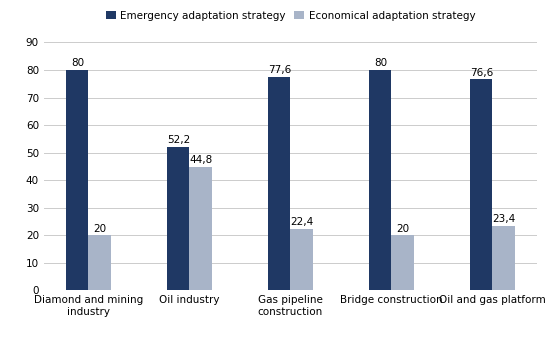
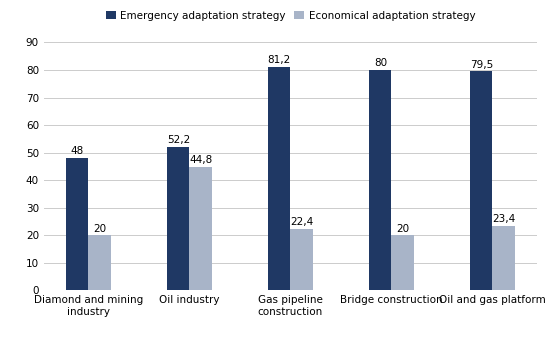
Emergency adaptation strategy/Diamond and mining industry: 80 -> 48
Emergency adaptation strategy/Gas pipeline construction: 77,6 -> 81,2
Emergency adaptation strategy/Oil and gas platform: 76,6 -> 79,5
